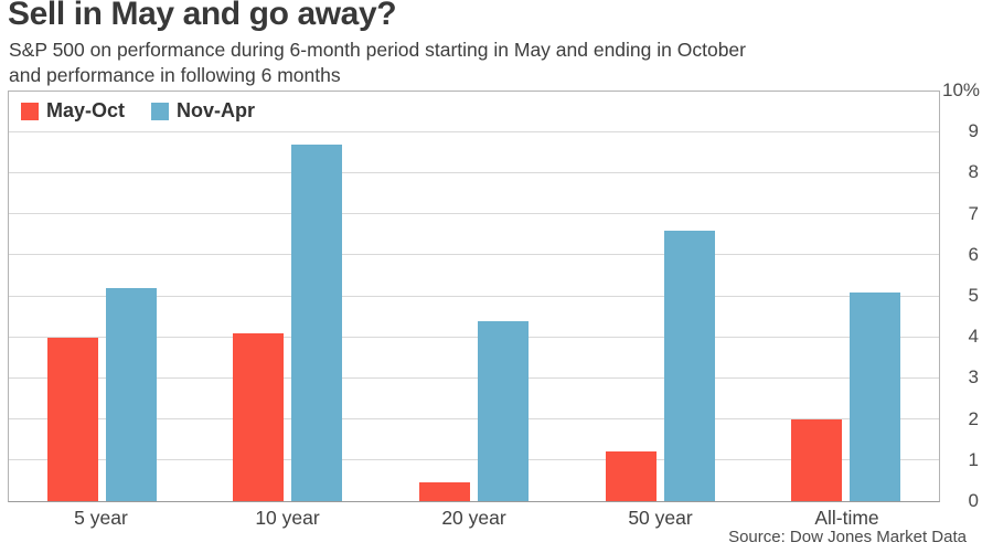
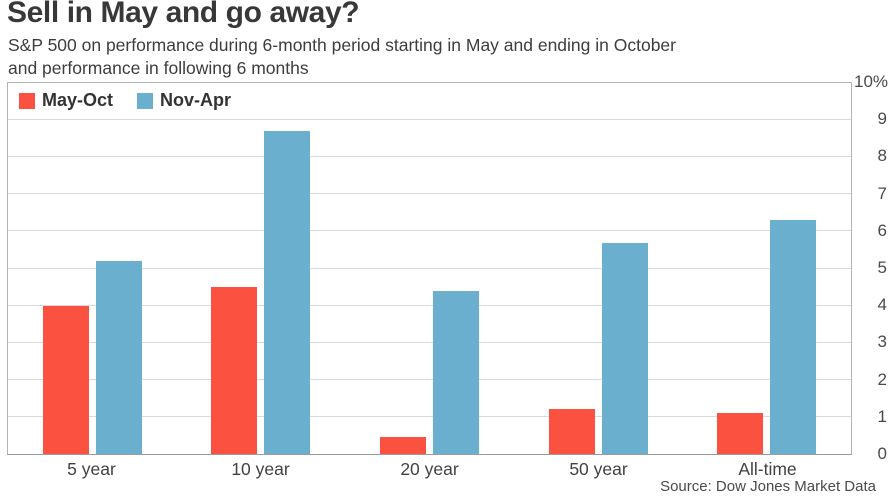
May-Oct/10 year: 4.1% -> 4.5%
Nov-Apr/50 year: 6.6% -> 5.7%
May-Oct/All-time: 2.0% -> 1.1%
Nov-Apr/All-time: 5.1% -> 6.3%
